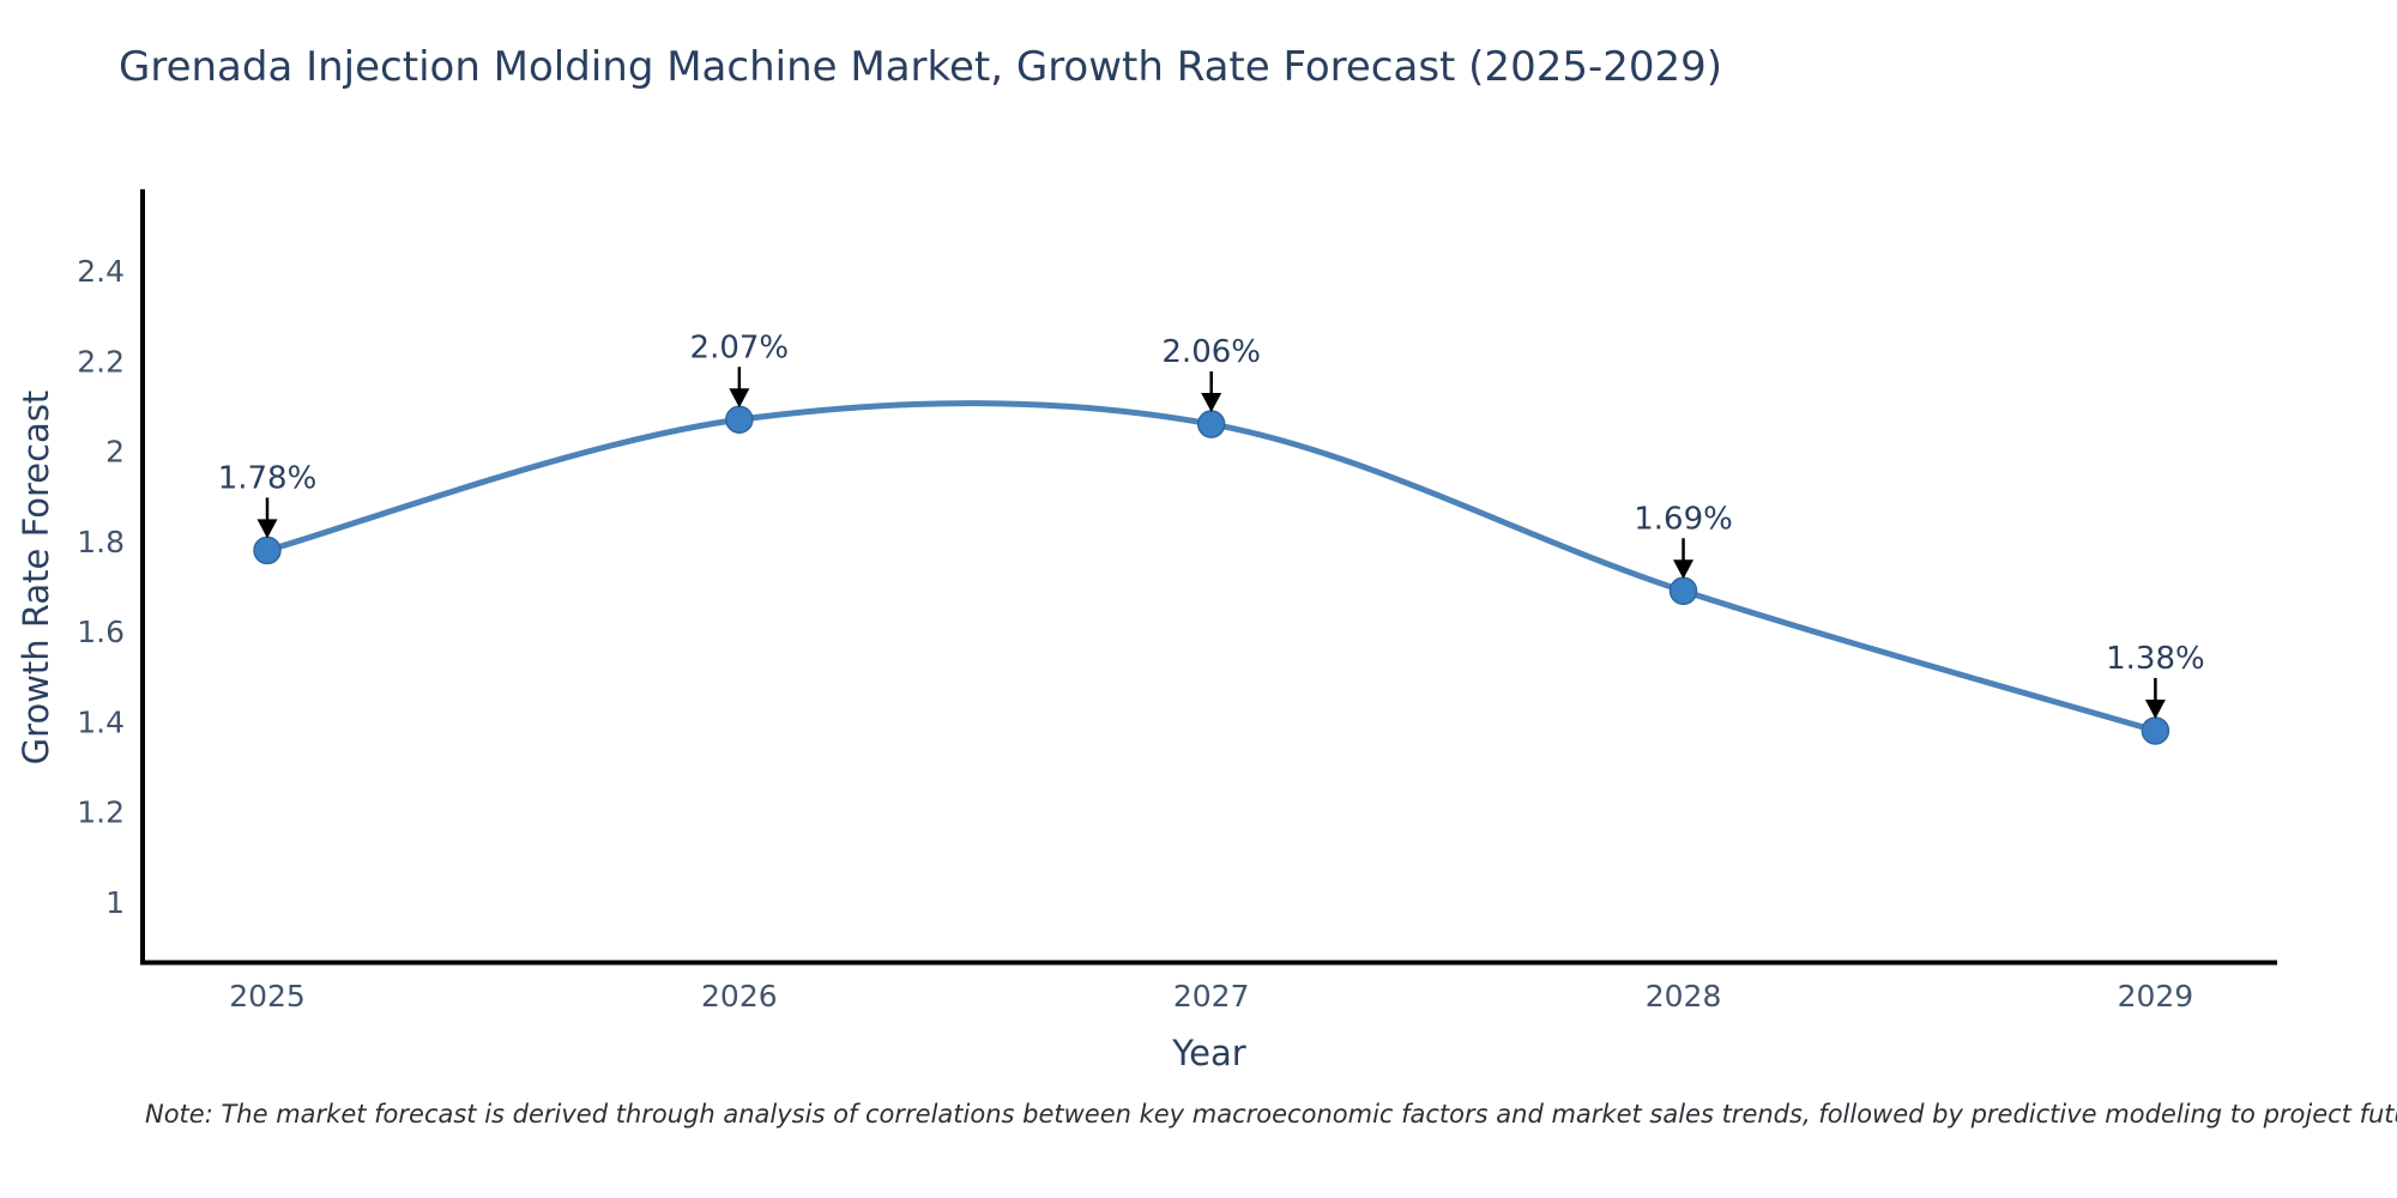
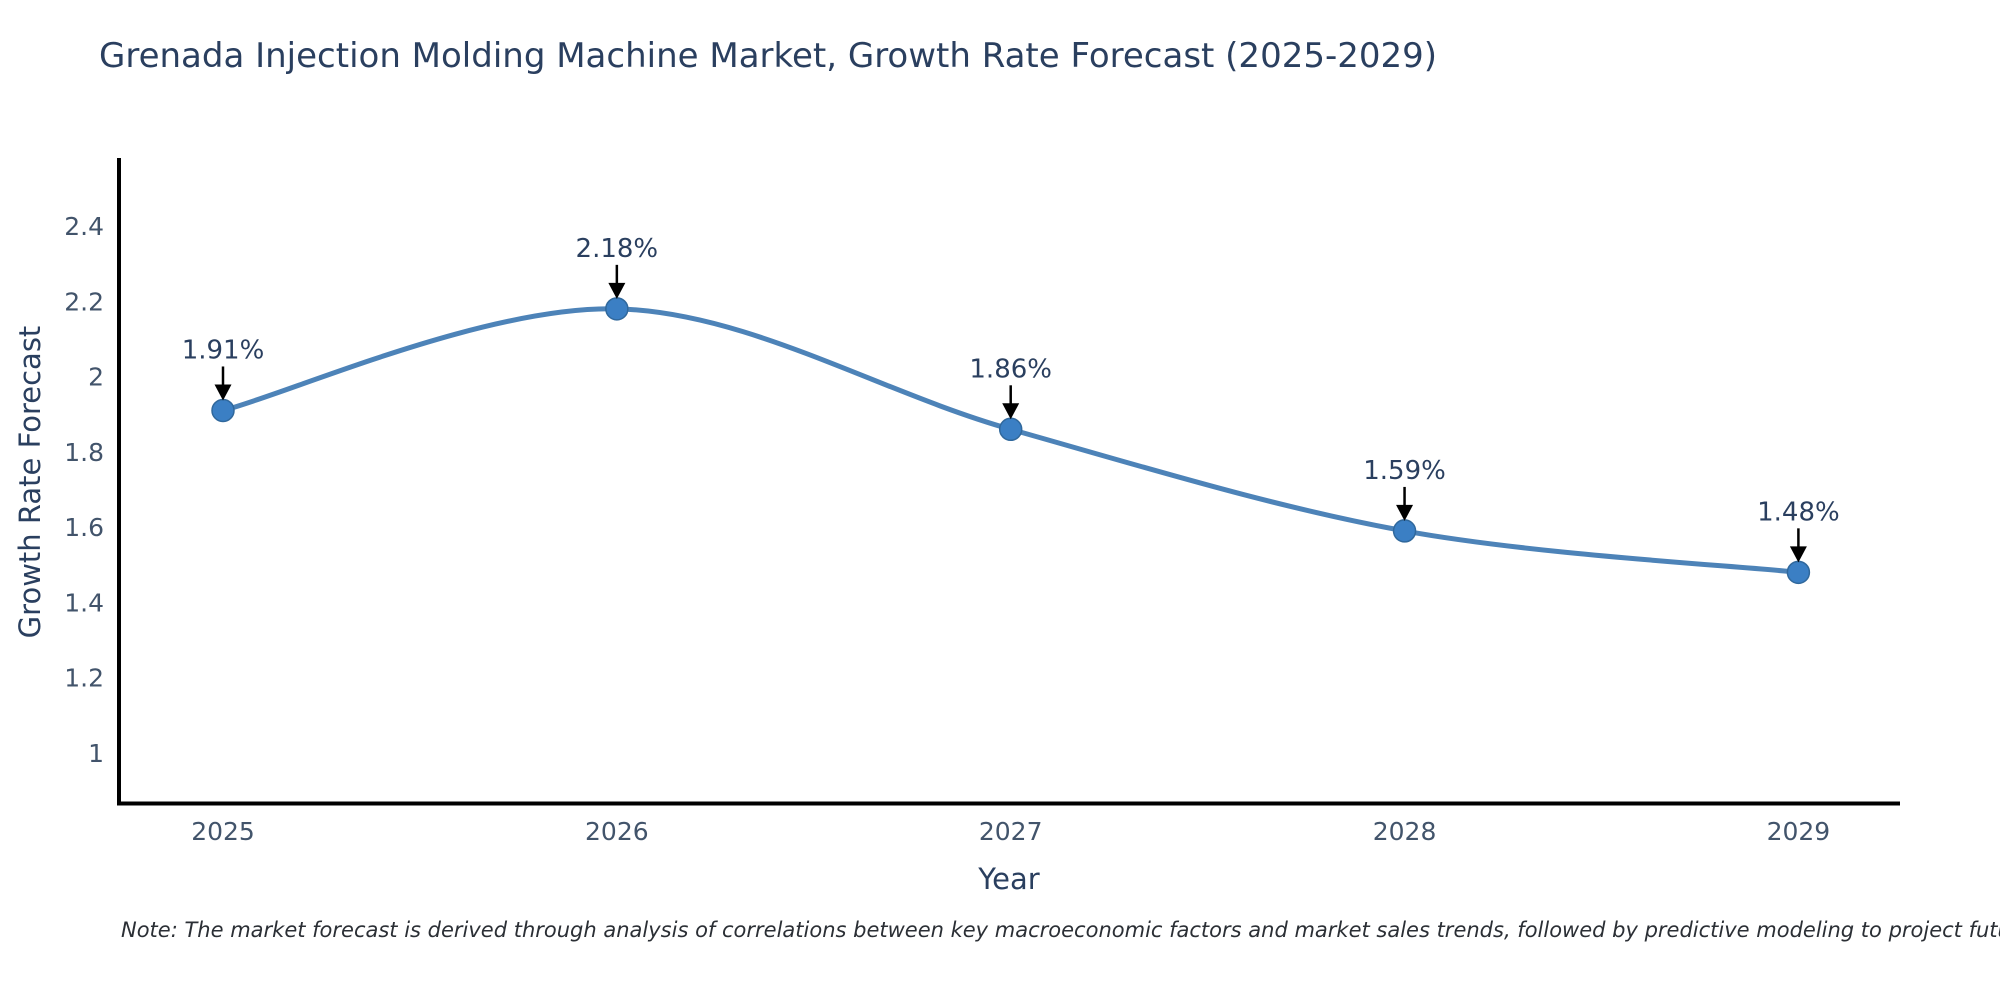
2025: 1.78% -> 1.91%
2026: 2.07% -> 2.18%
2027: 2.06% -> 1.86%
2028: 1.69% -> 1.59%
2029: 1.38% -> 1.48%
